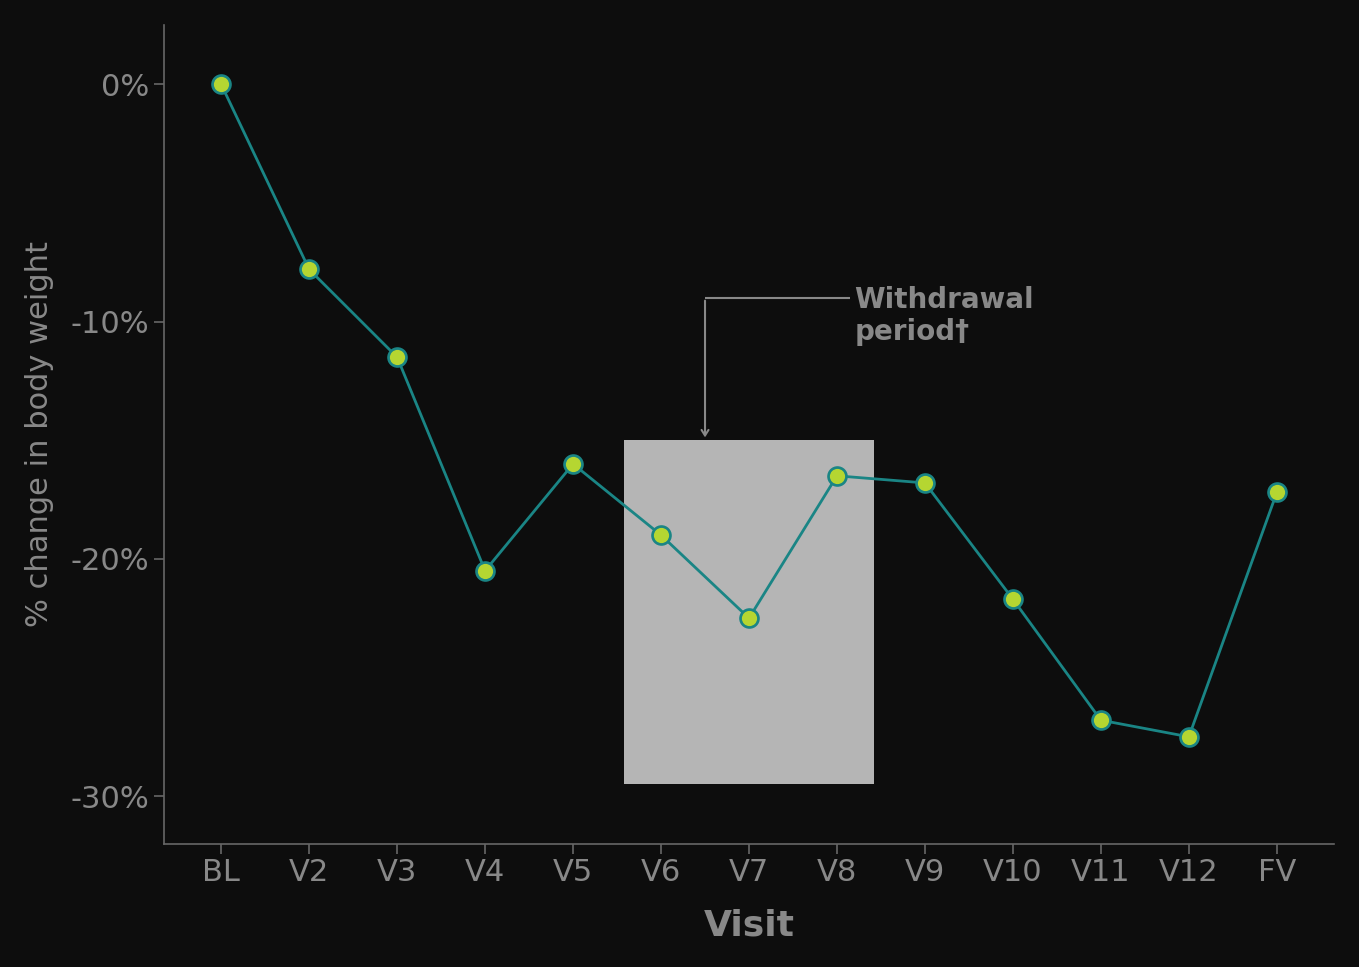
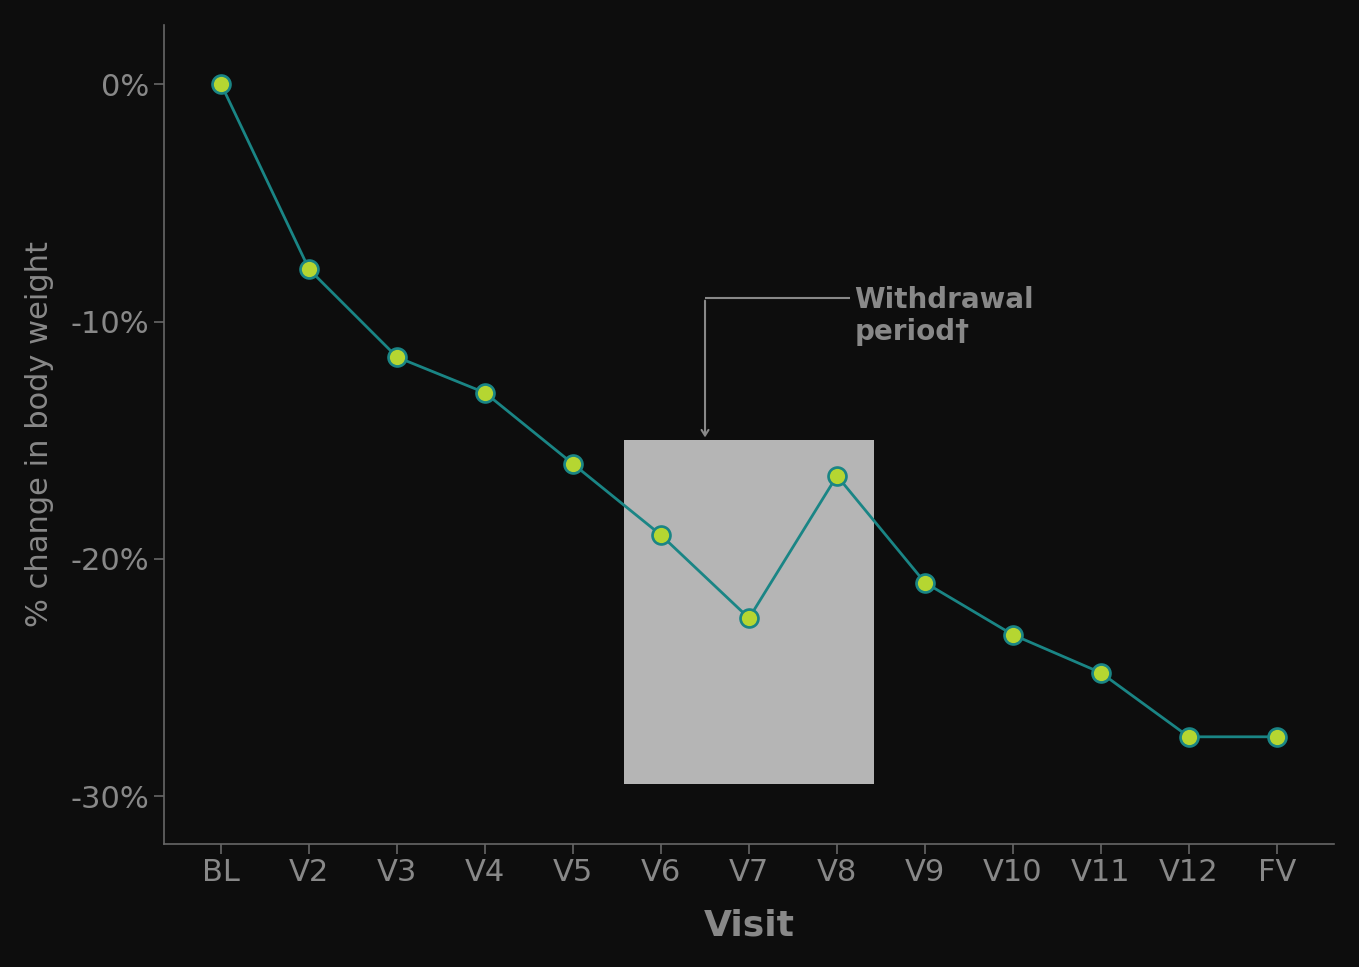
V4: -20.5% -> -13.0%
V9: -16.8% -> -21.0%
V10: -21.7% -> -23.2%
V11: -26.8% -> -24.8%
FV: -17.2% -> -27.5%
